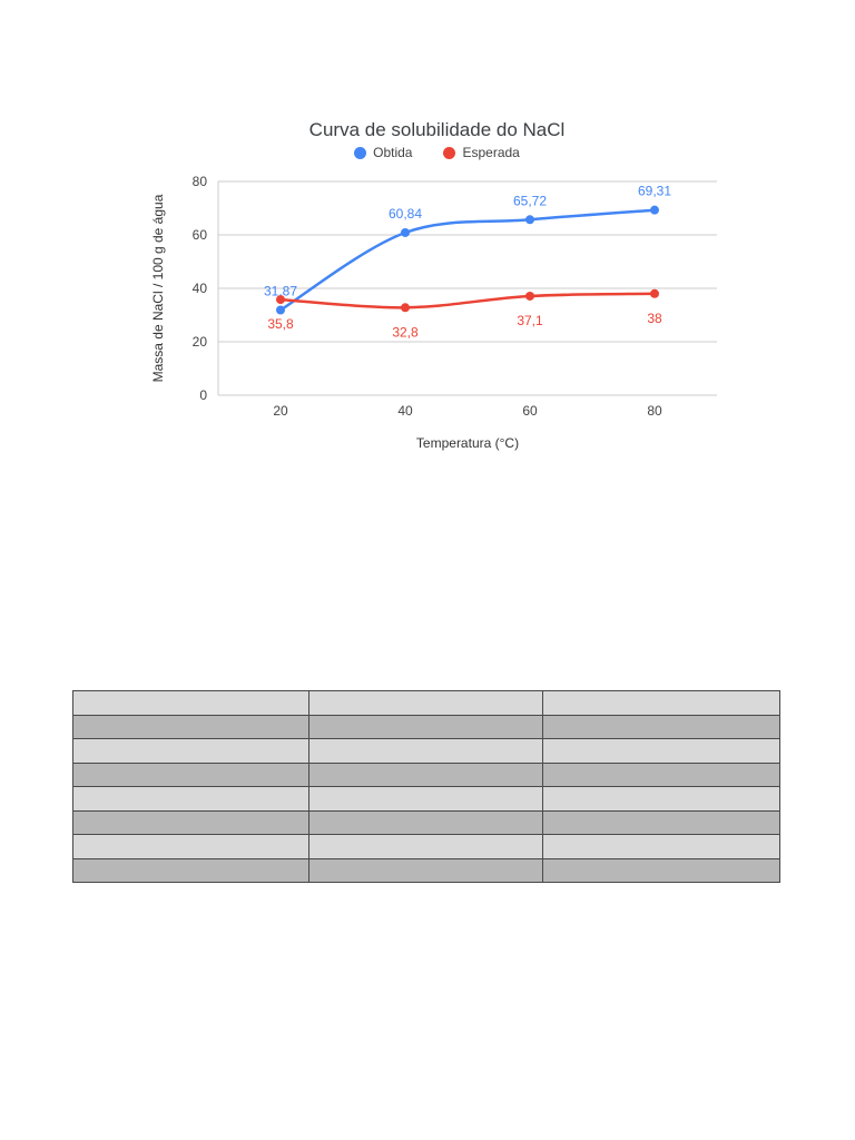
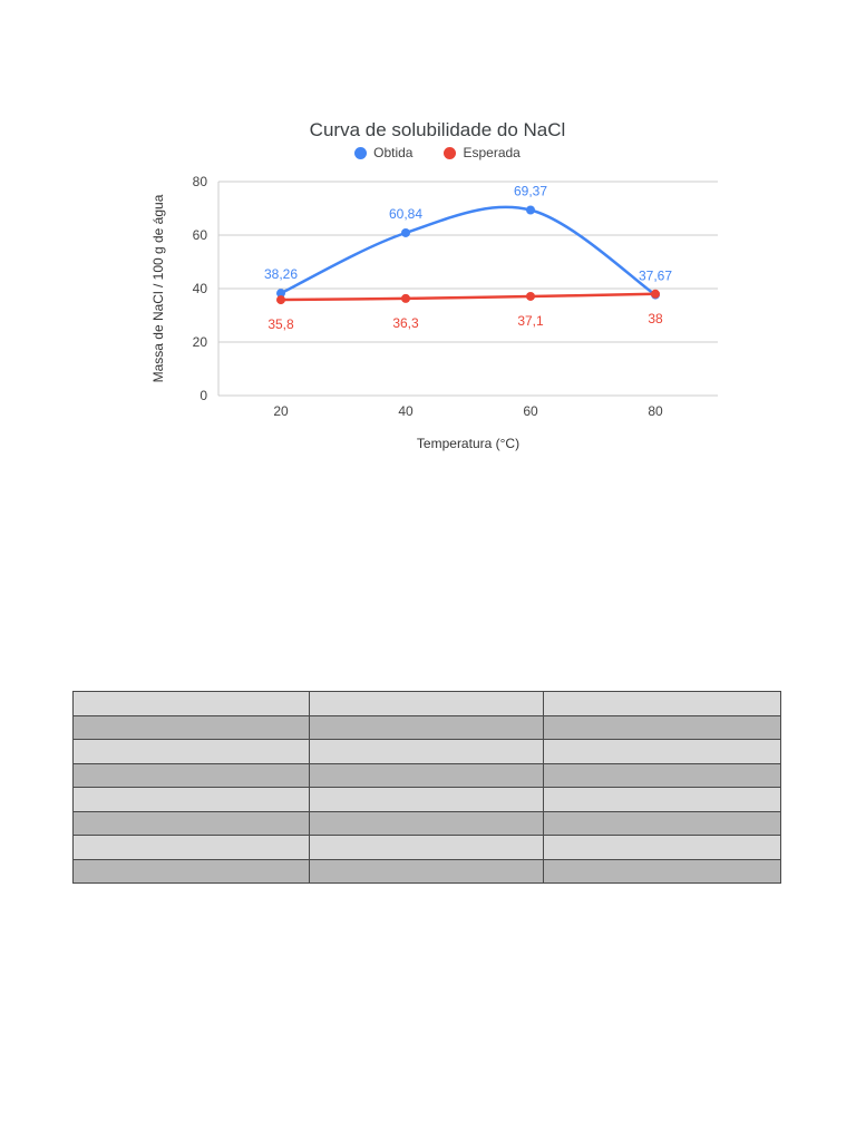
Obtida/20: 31,87 -> 38,26
Esperada/40: 32,8 -> 36,3
Obtida/60: 65,72 -> 69,37
Obtida/80: 69,31 -> 37,67
